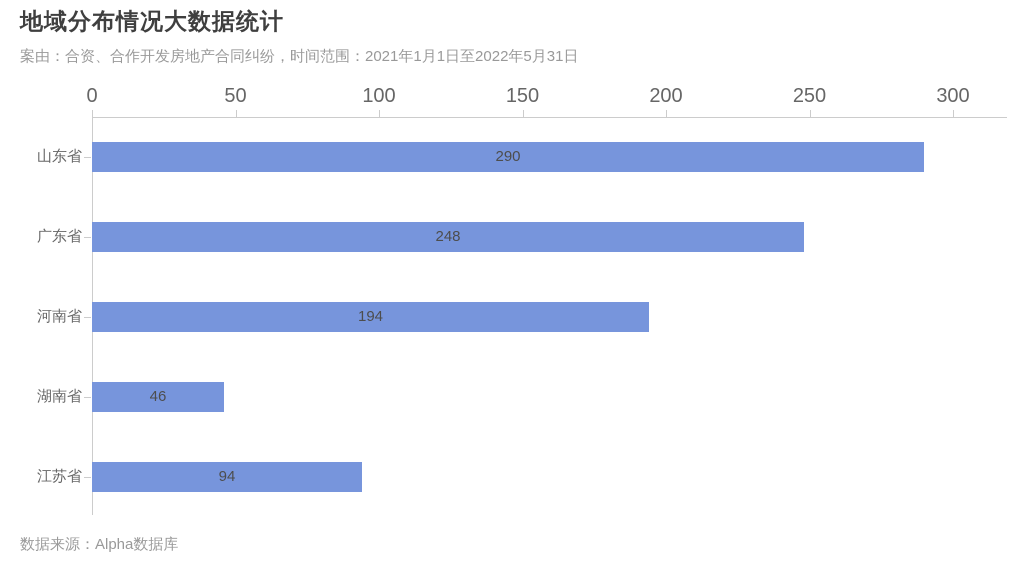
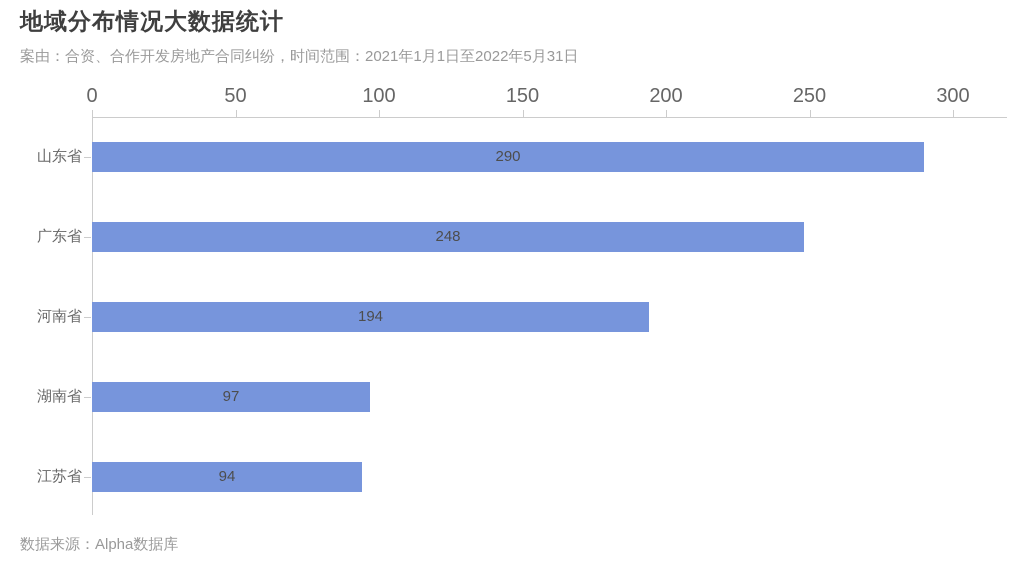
湖南省: 46 -> 97
